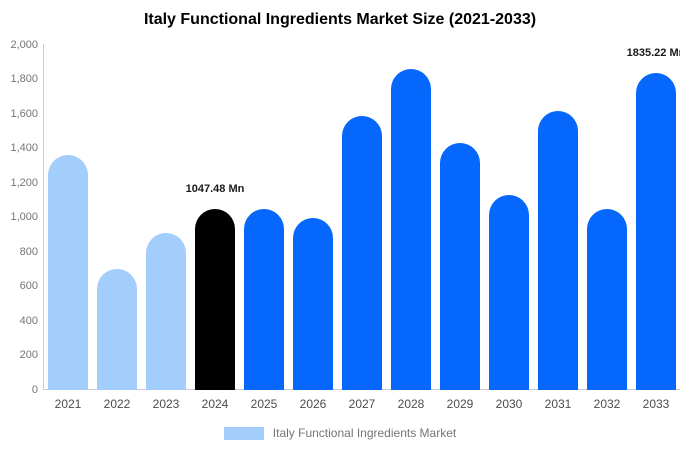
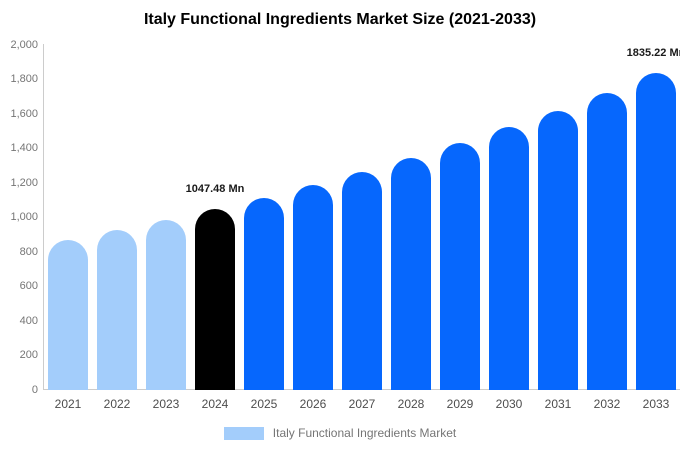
2021: 1360 -> 870
2022: 700 -> 920
2023: 910 -> 980
2025: 1050 -> 1110
2026: 1000 -> 1190
2027: 1590 -> 1260
2028: 1860 -> 1340
2030: 1130 -> 1520
2032: 1050 -> 1720
